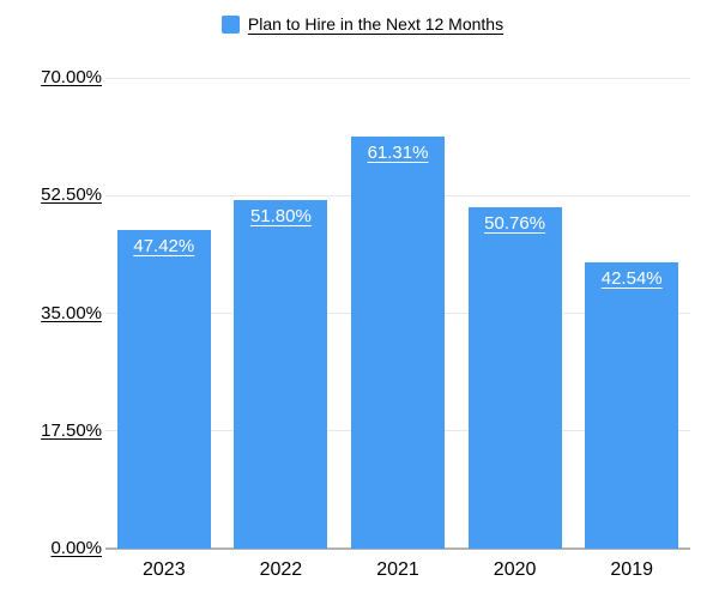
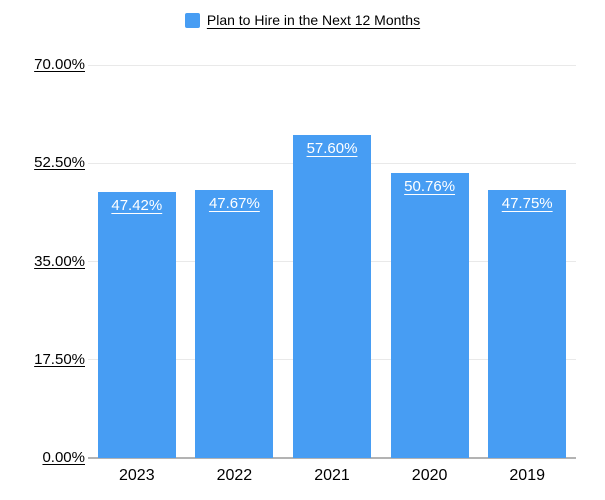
2022: 51.80% -> 47.67%
2021: 61.31% -> 57.60%
2019: 42.54% -> 47.75%
